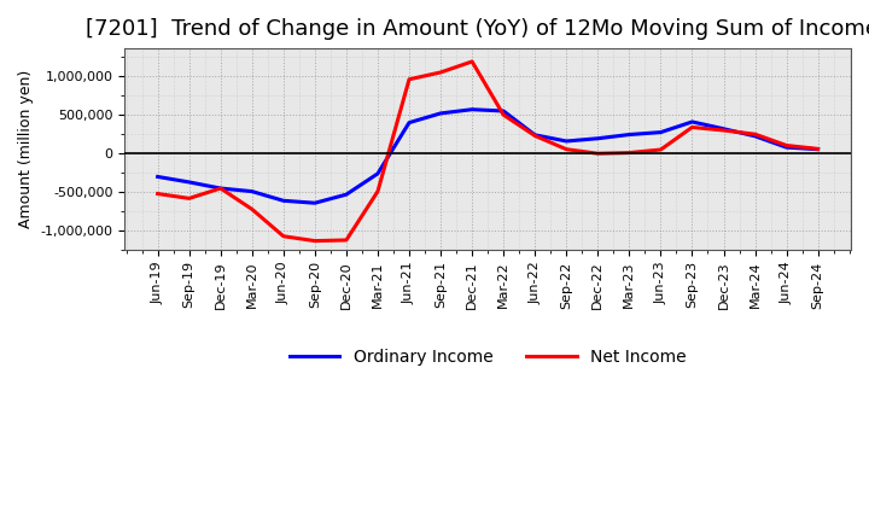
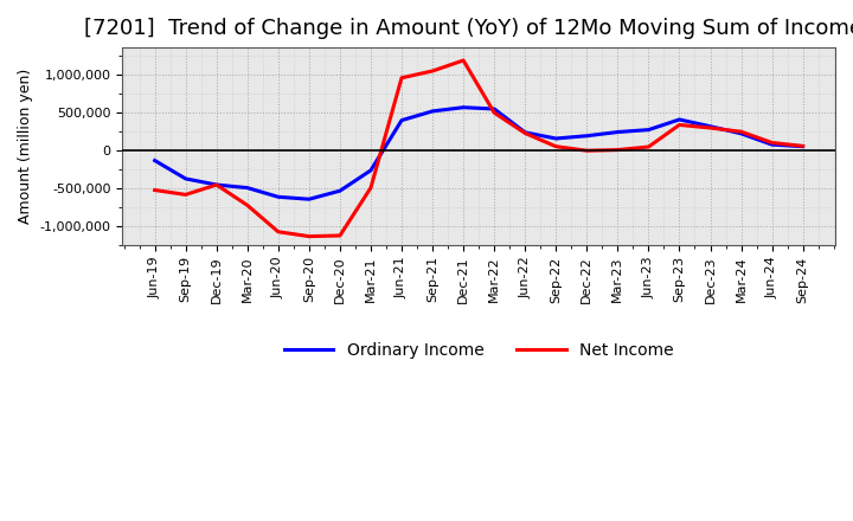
Ordinary Income/Jun-19: -310,000 -> -140,000
